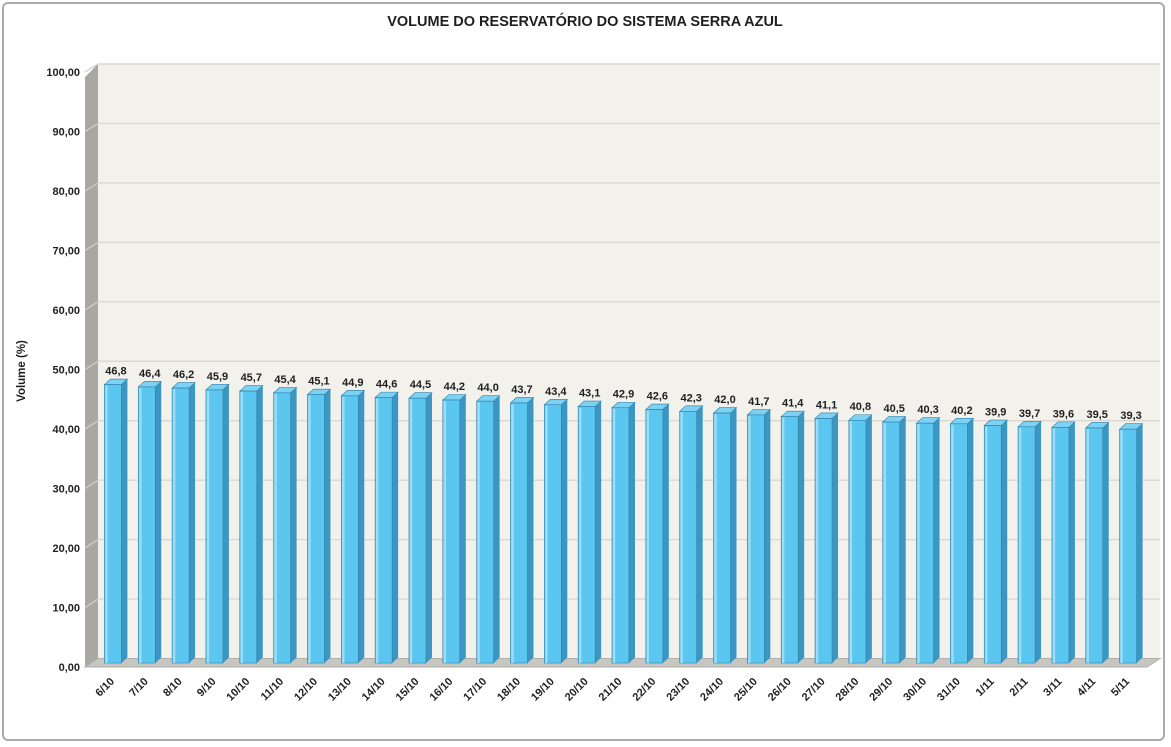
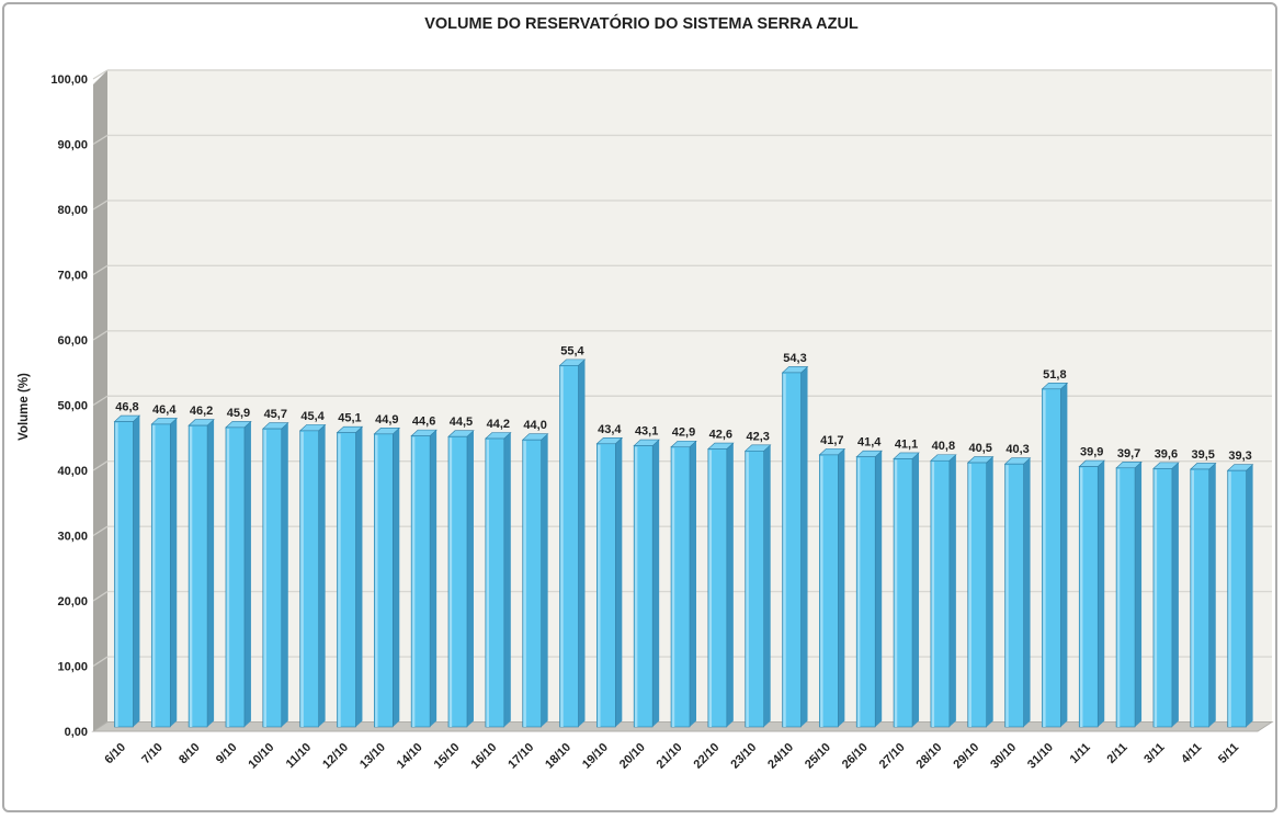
18/10: 43,7 -> 55,4
24/10: 42,0 -> 54,3
31/10: 40,2 -> 51,8
